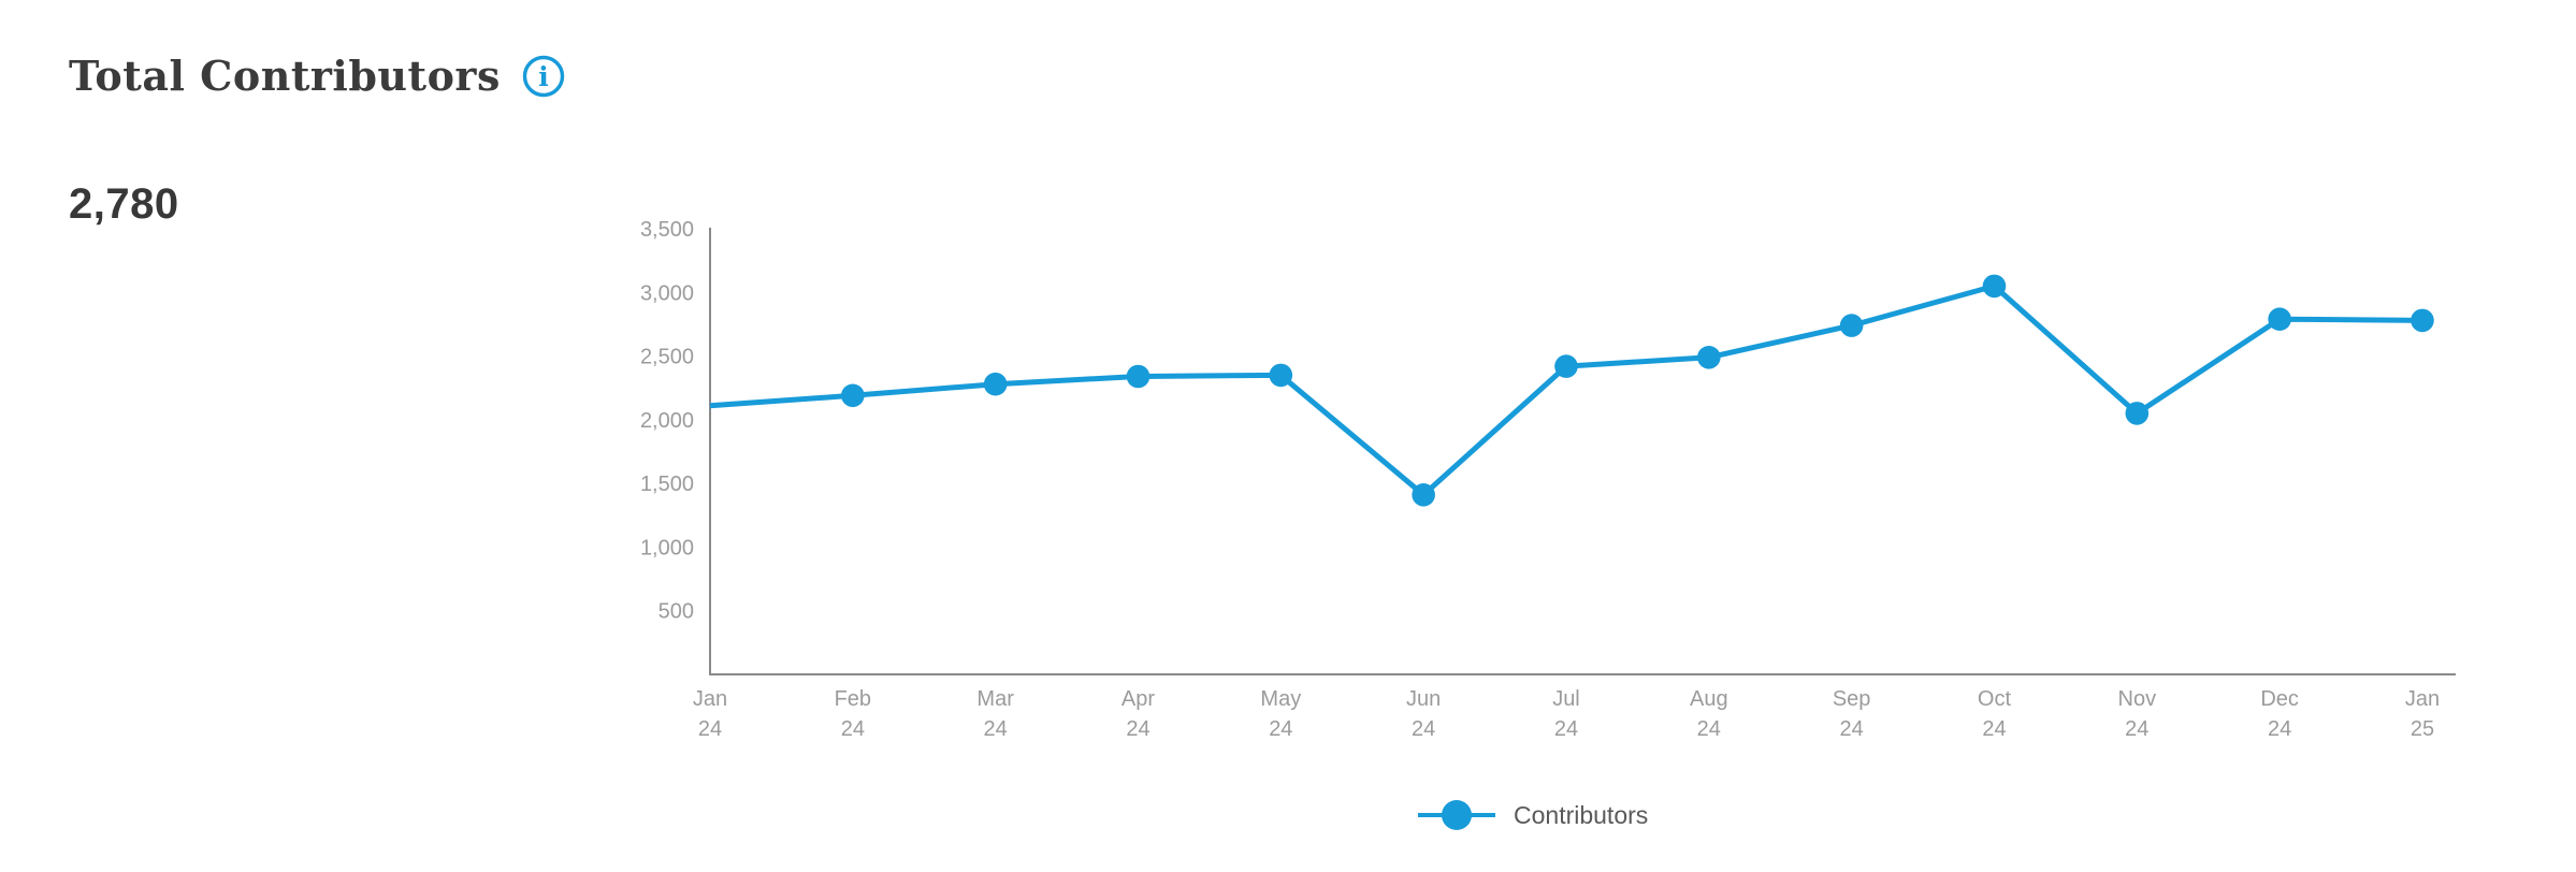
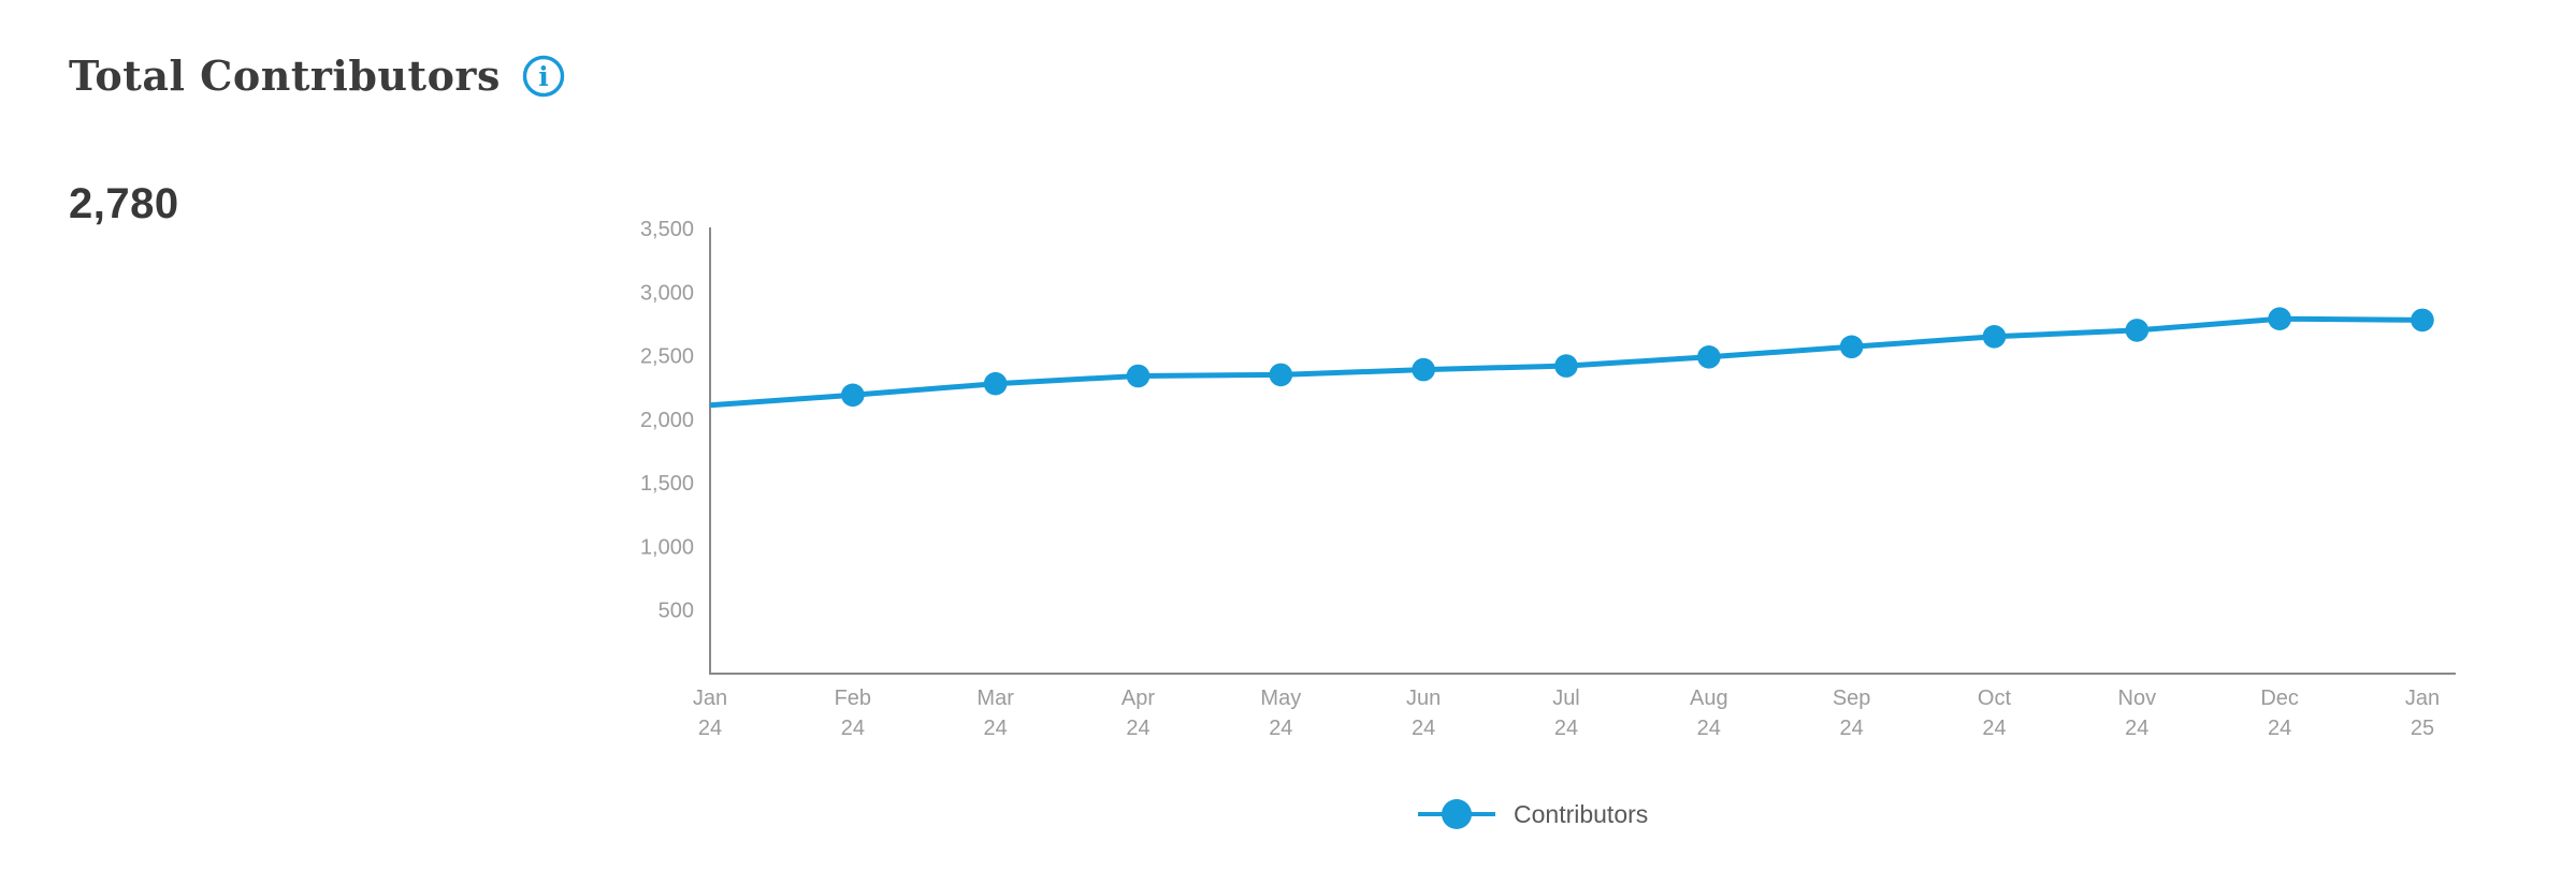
Jun 24: 1410 -> 2390
Sep 24: 2740 -> 2570
Oct 24: 3050 -> 2650
Nov 24: 2050 -> 2700
